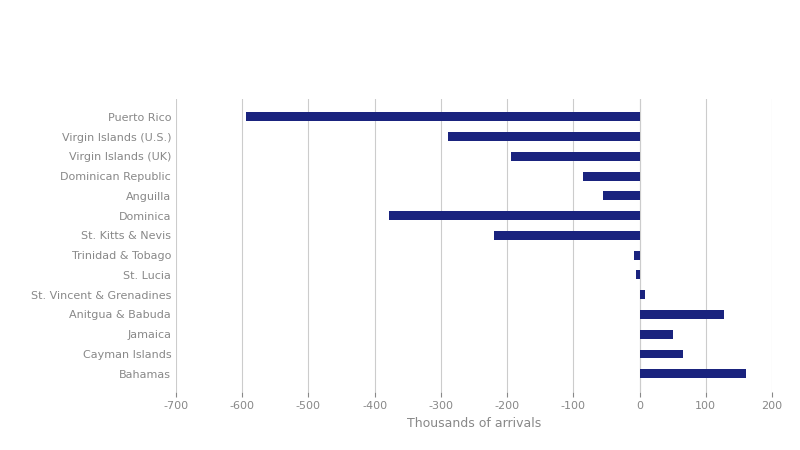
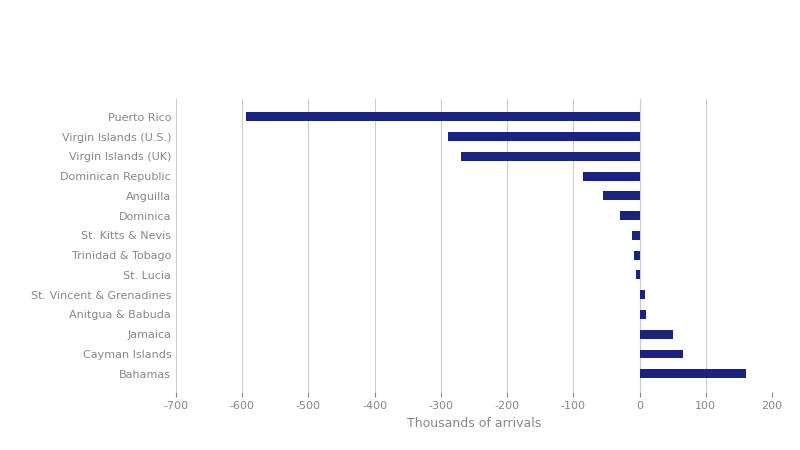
Virgin Islands (UK): -194 -> -270
Dominica: -378 -> -30
St. Kitts & Nevis: -220 -> -12
Anitgua & Babuda: 128 -> 10
